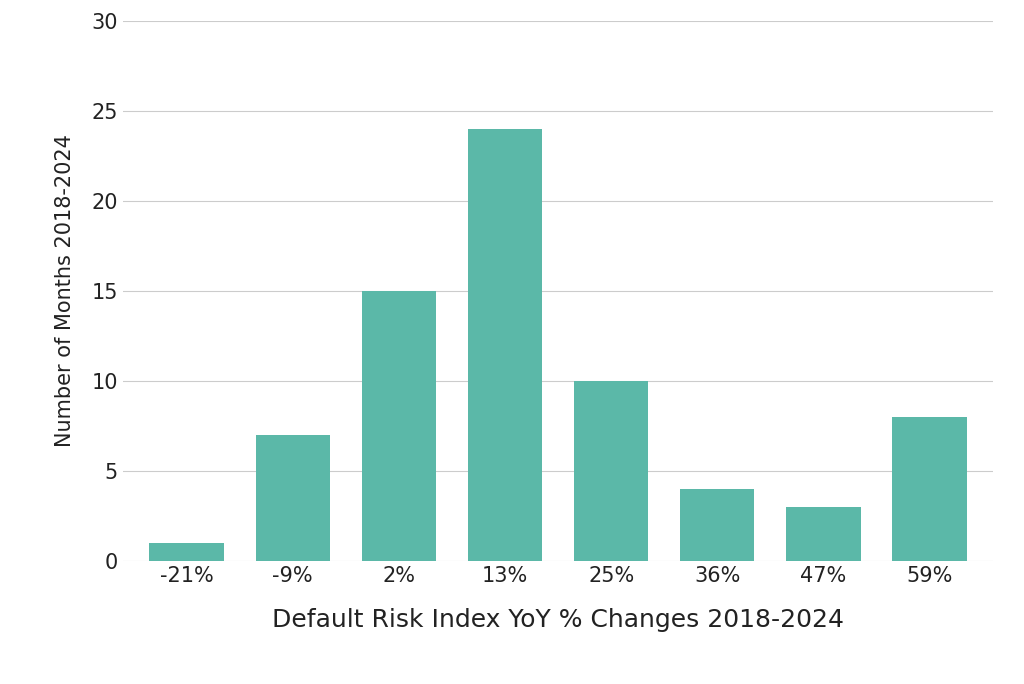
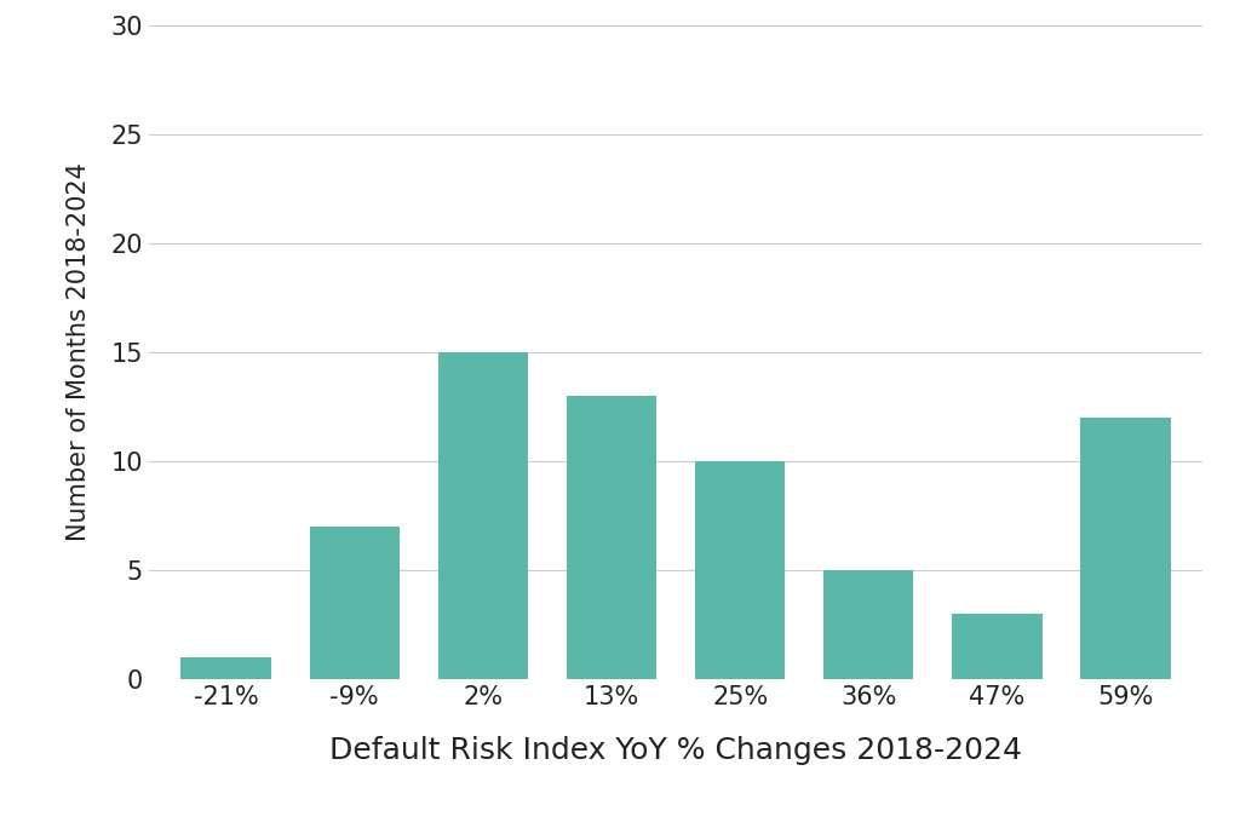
13%: 24 -> 13
36%: 4 -> 5
59%: 8 -> 12
